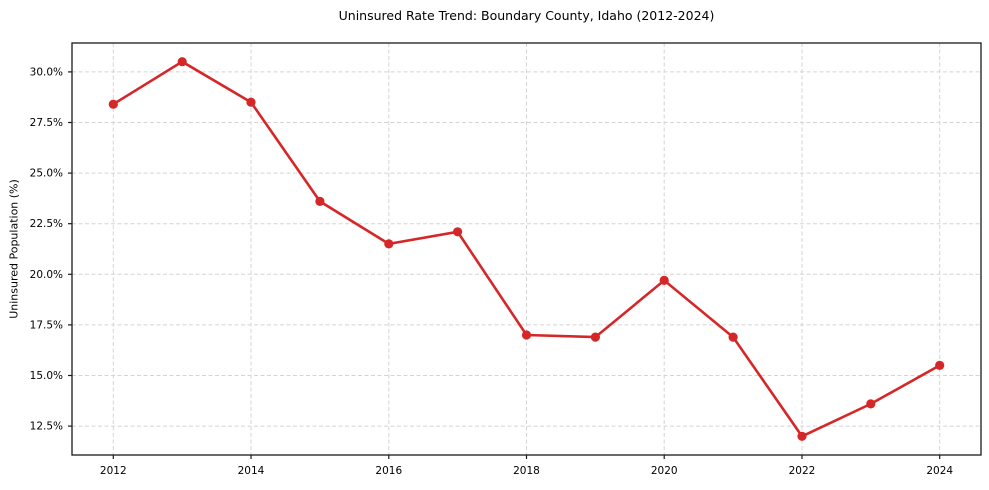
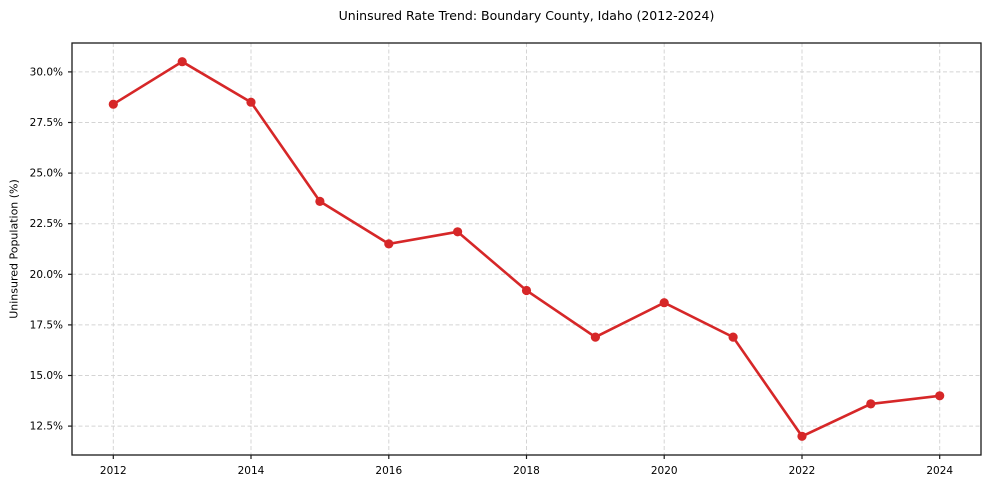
2018: 17.0% -> 19.2%
2020: 19.7% -> 18.6%
2024: 15.5% -> 14.0%
